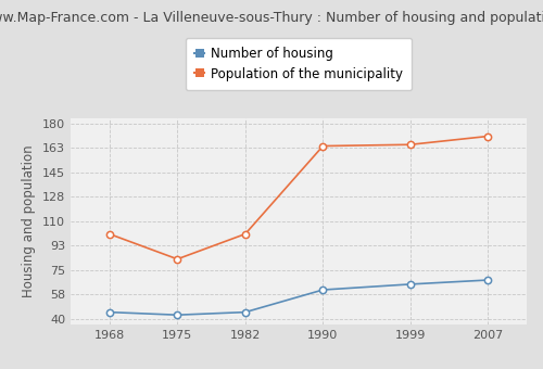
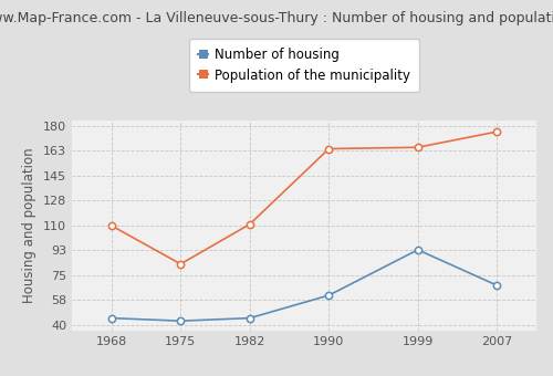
Population of the municipality/1968: 101 -> 110
Population of the municipality/1982: 101 -> 111
Number of housing/1999: 65 -> 93
Population of the municipality/2007: 171 -> 176
